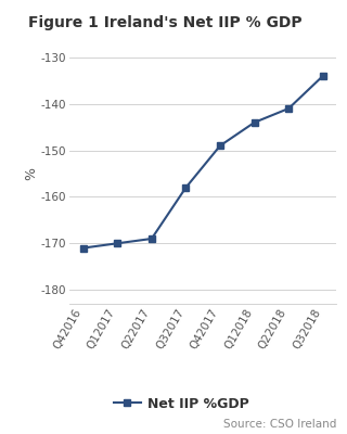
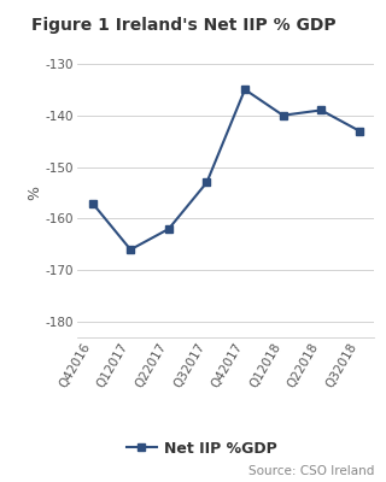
Q42016: -171 -> -157
Q12017: -170 -> -166
Q22017: -169 -> -162
Q32017: -158 -> -153
Q42017: -149 -> -135
Q12018: -144 -> -140
Q22018: -141 -> -139
Q32018: -134 -> -143
